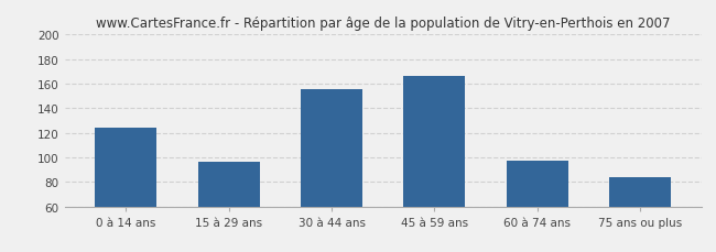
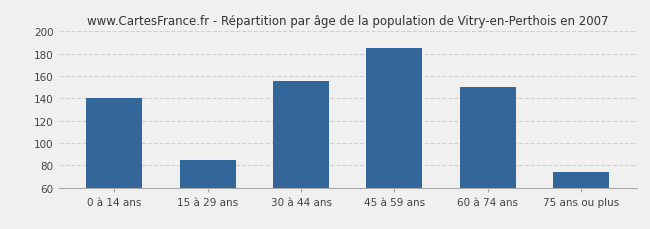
0 à 14 ans: 124 -> 140
15 à 29 ans: 96 -> 85
45 à 59 ans: 166 -> 185
60 à 74 ans: 97 -> 150
75 ans ou plus: 84 -> 74
